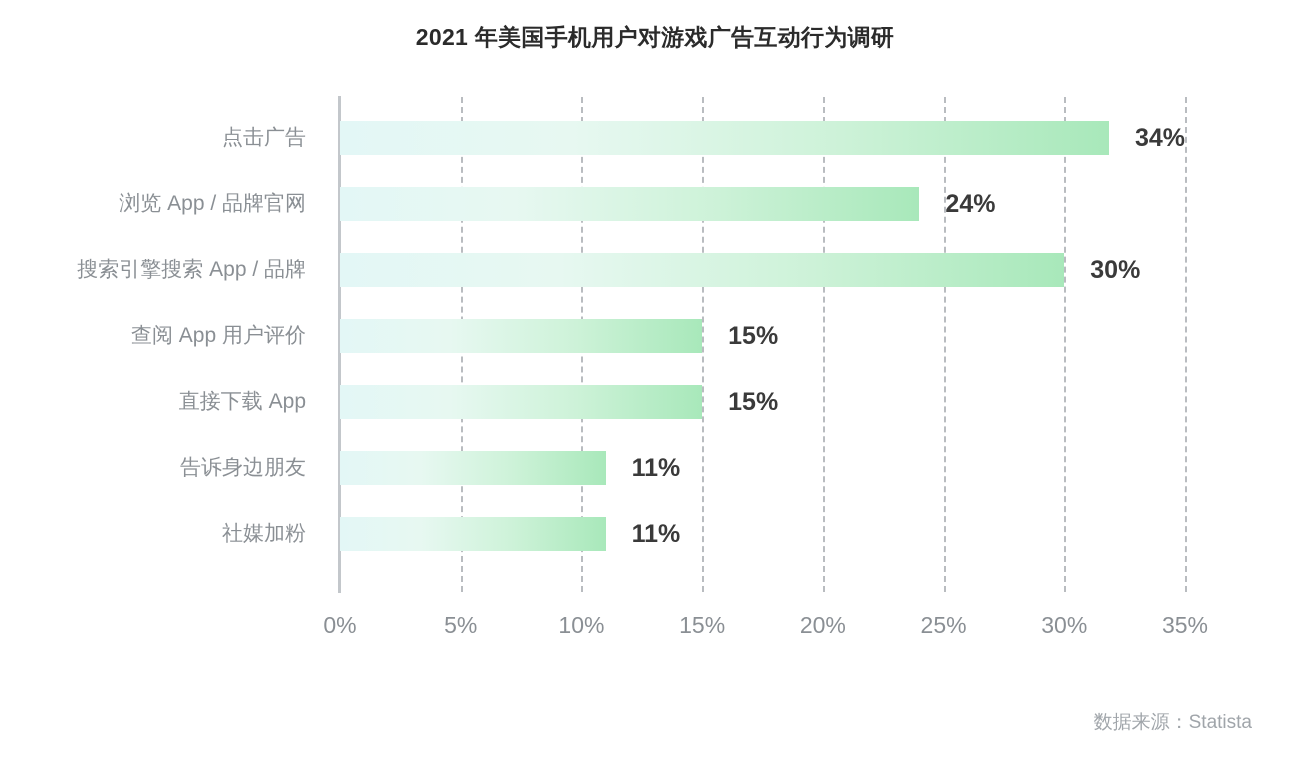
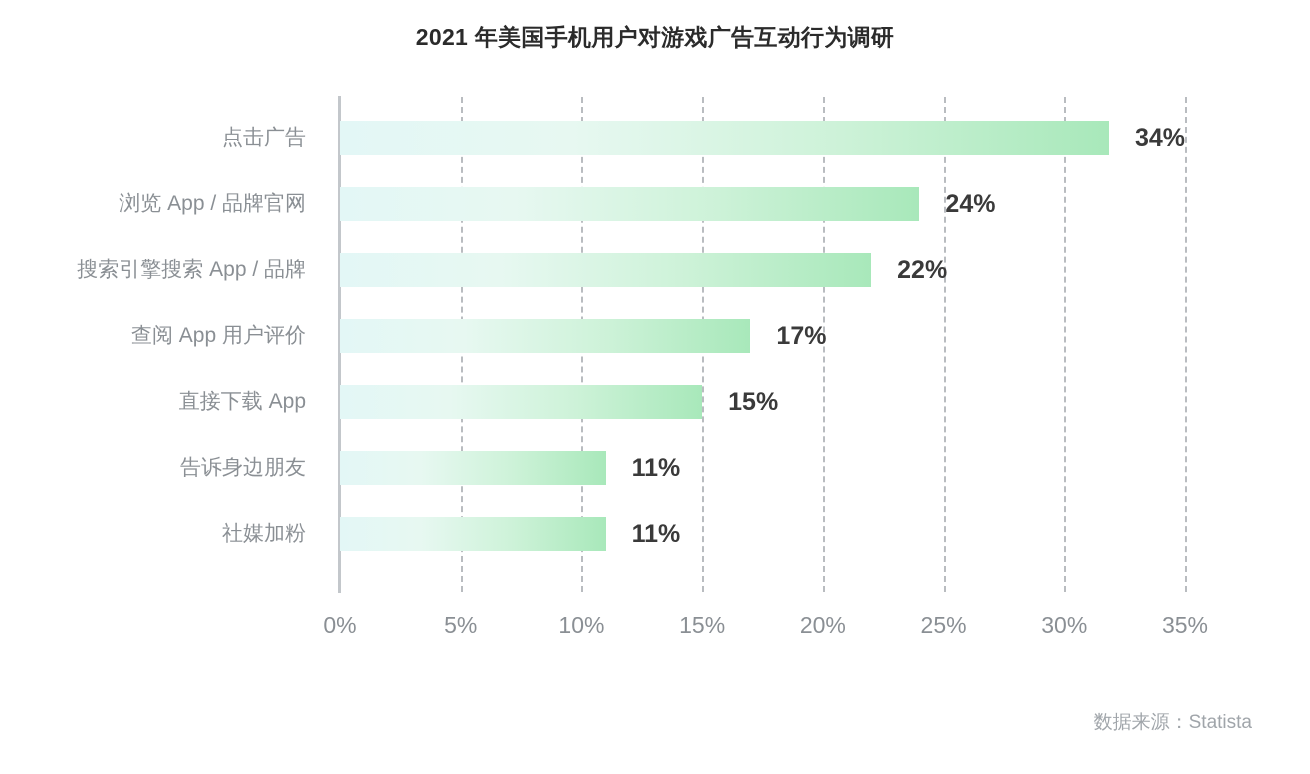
搜索引擎搜索 App / 品牌: 30% -> 22%
查阅 App 用户评价: 15% -> 17%
